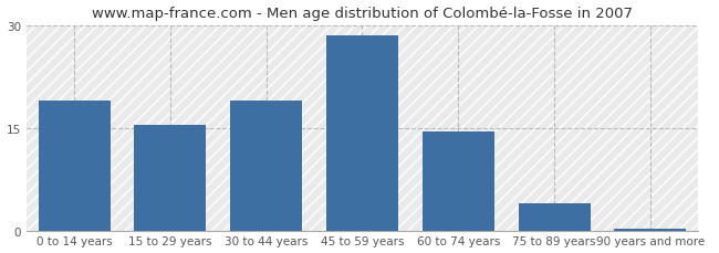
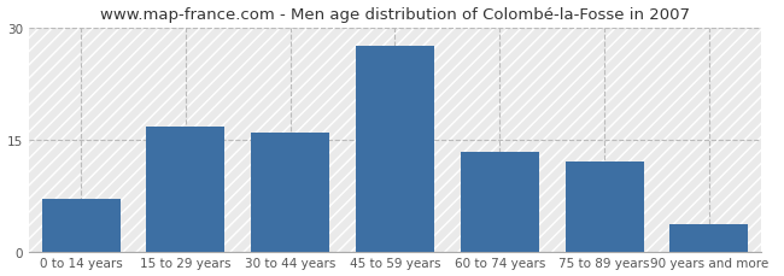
0 to 14 years: 19.0 -> 7.0
15 to 29 years: 15.5 -> 16.8
30 to 44 years: 19.0 -> 16.0
45 to 59 years: 28.5 -> 27.6
60 to 74 years: 14.5 -> 13.4
75 to 89 years: 4.0 -> 12.0
90 years and more: 0.3 -> 3.6
